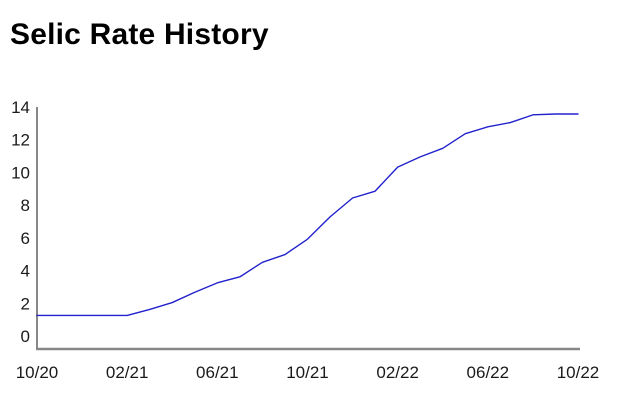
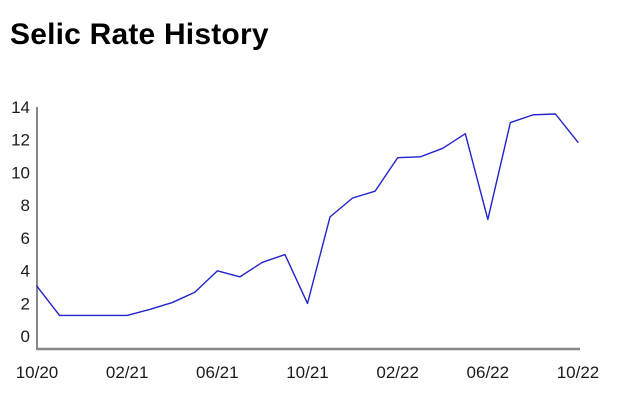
10/20: 1.9 -> 3.6
06/21: 3.8 -> 4.5
10/21: 6.3 -> 2.6
02/22: 10.6 -> 11.1
06/22: 12.9 -> 7.5
10/22: 13.7 -> 12.0
